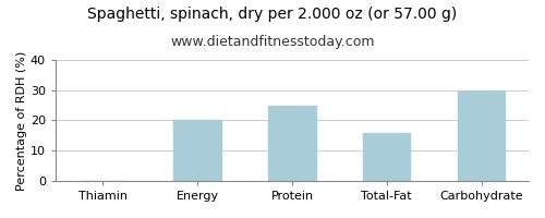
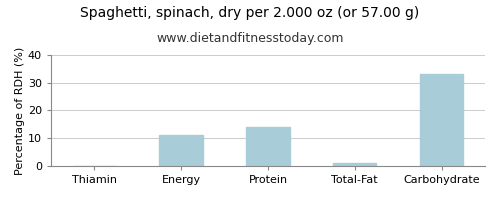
Energy: 20 -> 11
Protein: 25 -> 14
Total-Fat: 16 -> 1
Carbohydrate: 30 -> 33
